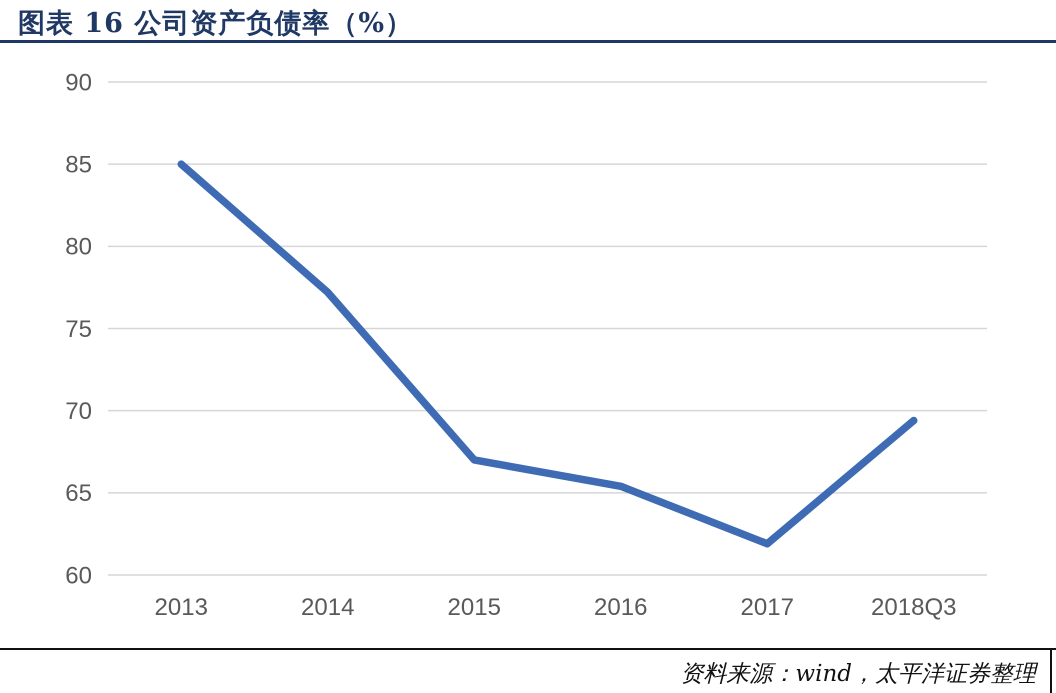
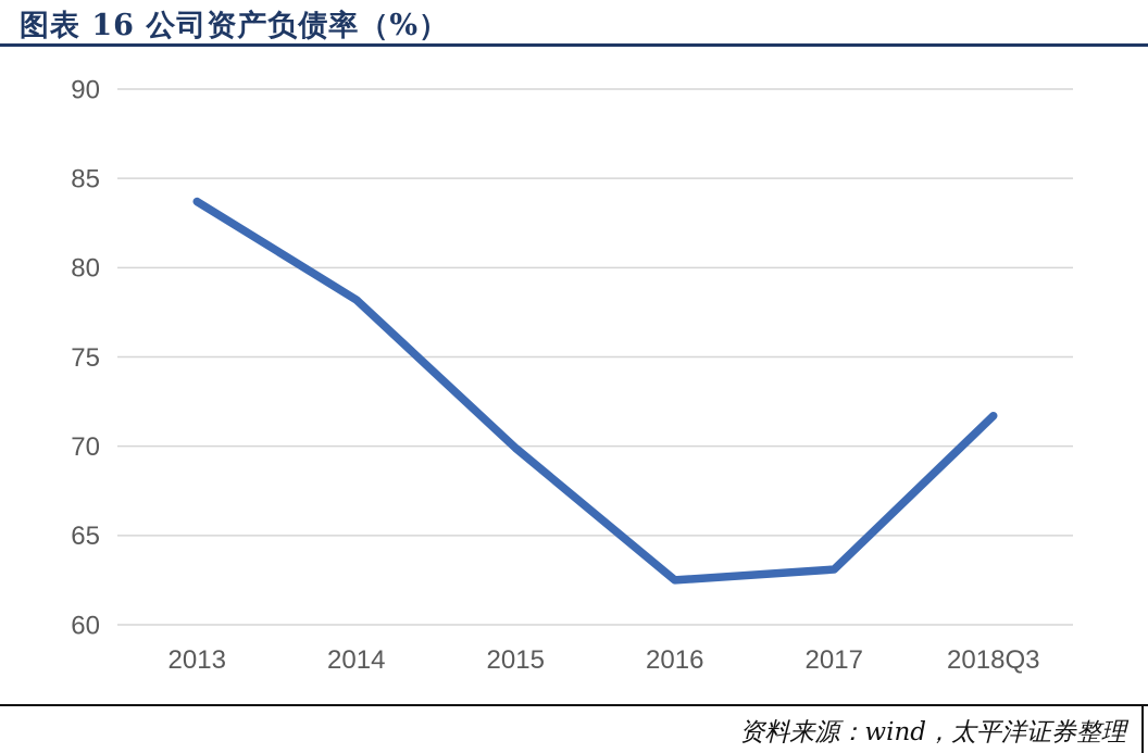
2013: 85.0 -> 83.7
2014: 77.2 -> 78.2
2015: 67.0 -> 69.9
2016: 65.4 -> 62.5
2017: 61.9 -> 63.1
2018Q3: 69.4 -> 71.7
